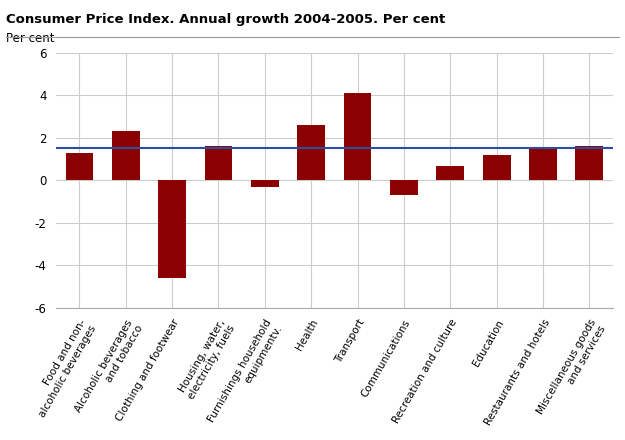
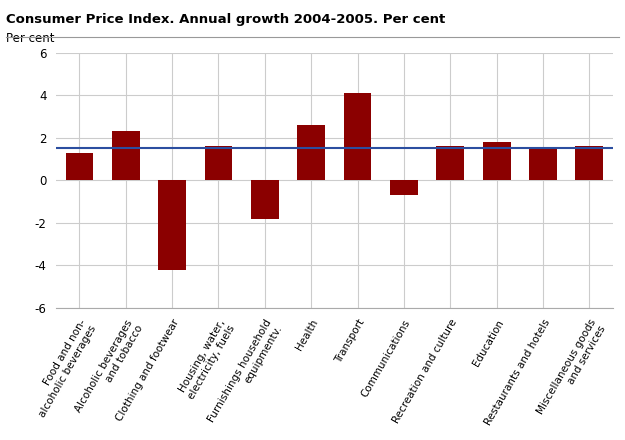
Clothing and footwear: -4.6 -> -4.2
Furnishings household equipmentv.: -0.3 -> -1.8
Recreation and culture: 0.7 -> 1.6
Education: 1.2 -> 1.8
